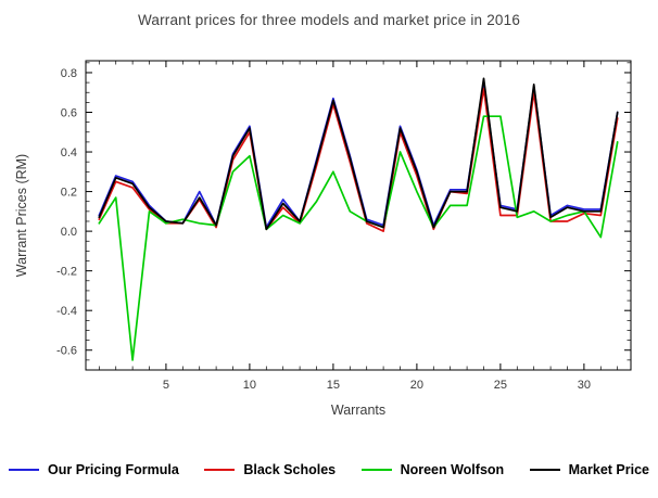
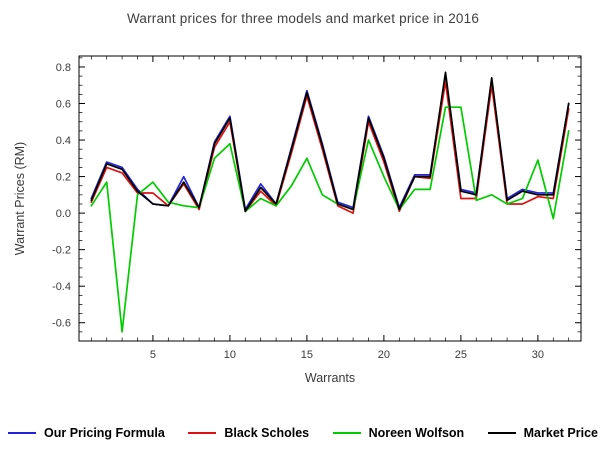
Black Scholes/5: 0.04 -> 0.11
Noreen Wolfson/5: 0.04 -> 0.17
Noreen Wolfson/30: 0.10 -> 0.29
